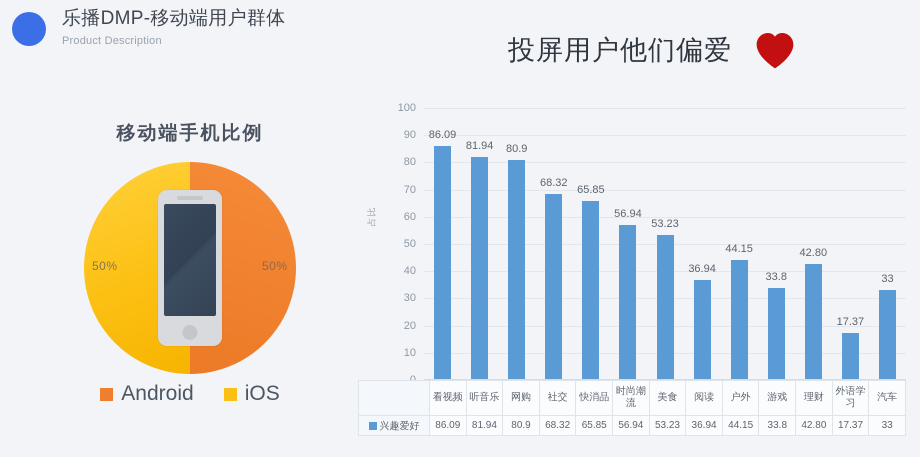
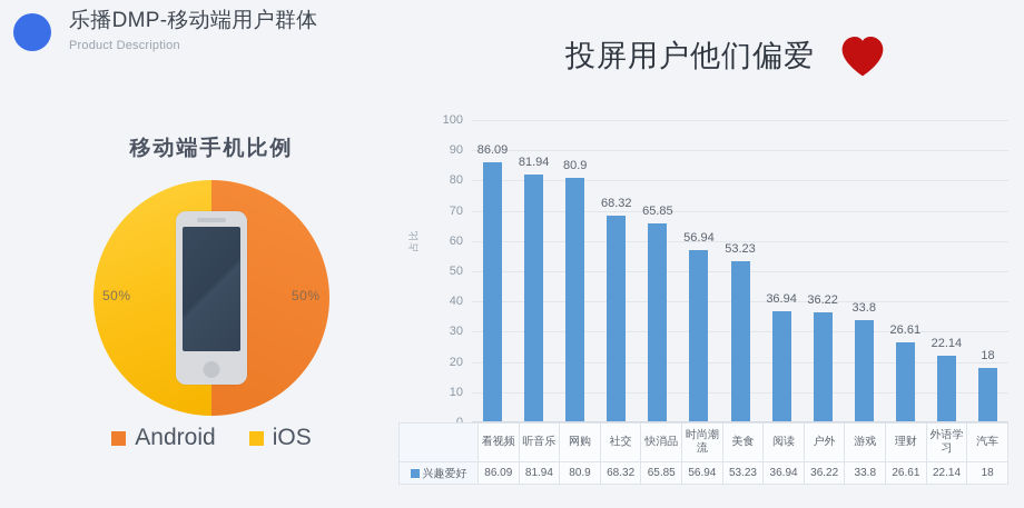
户外: 44.15 -> 36.22
理财: 42.80 -> 26.61
外语学习: 17.37 -> 22.14
汽车: 33 -> 18
